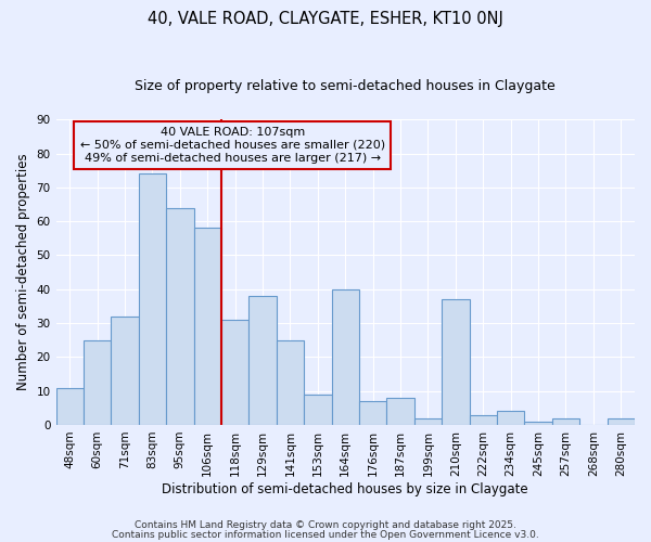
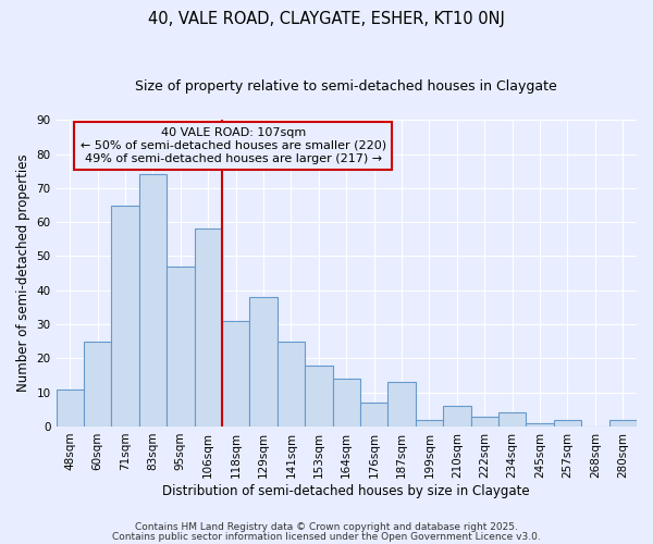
71sqm: 32 -> 65
95sqm: 64 -> 47
153sqm: 9 -> 18
164sqm: 40 -> 14
187sqm: 8 -> 13
210sqm: 37 -> 6
